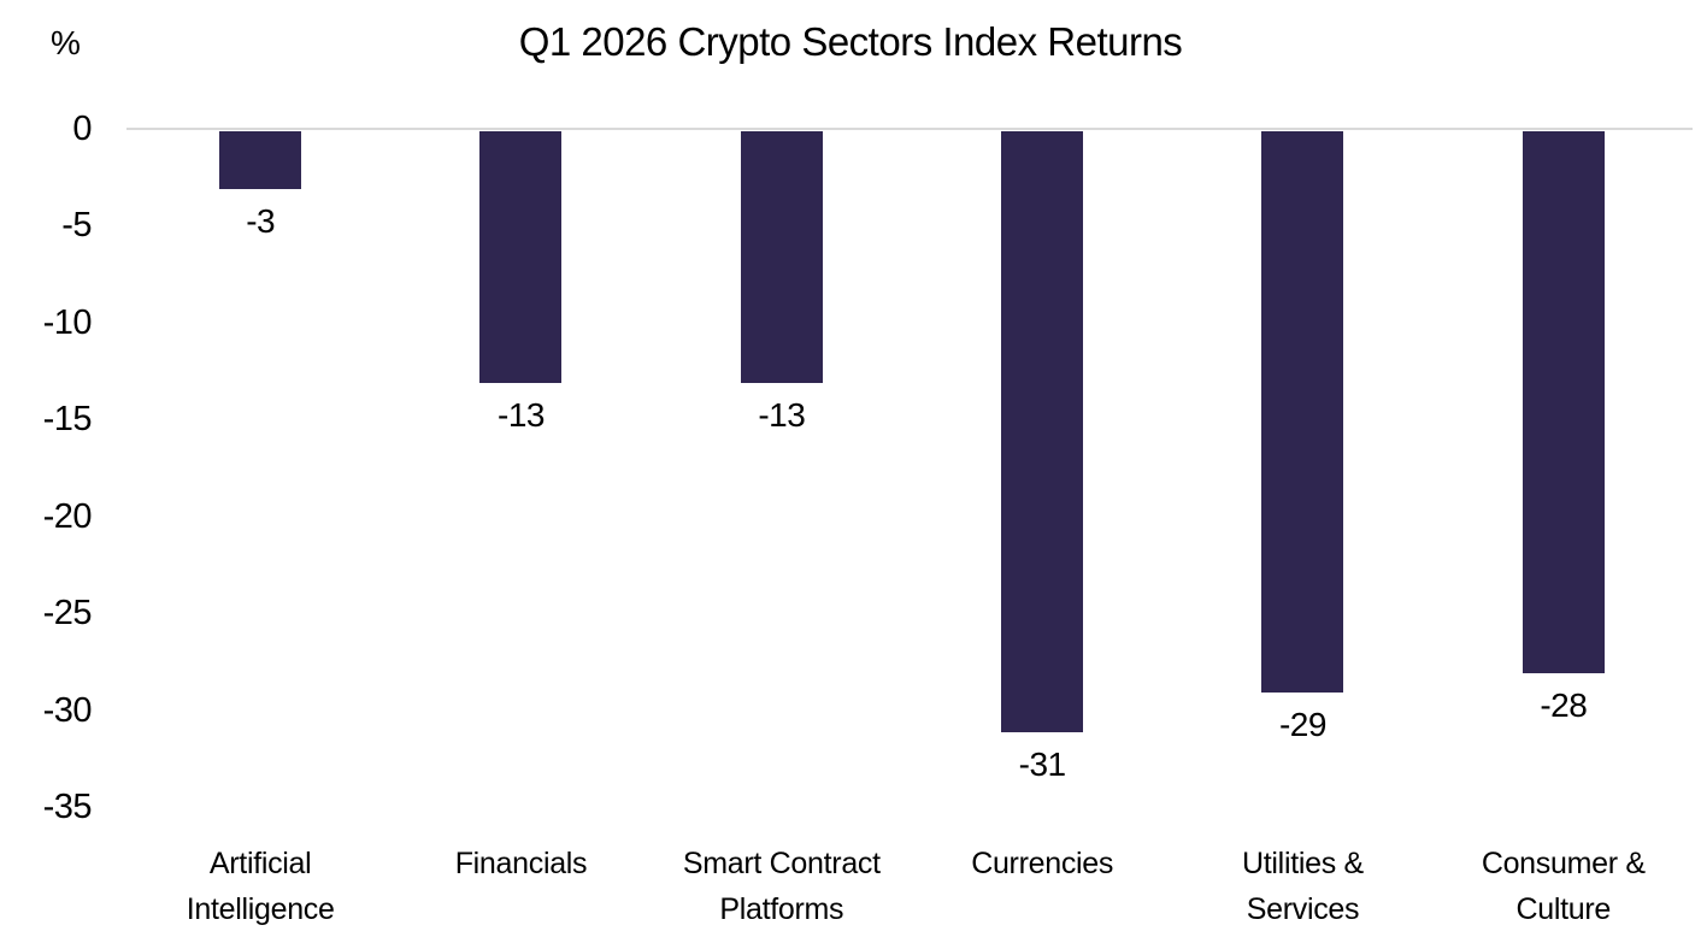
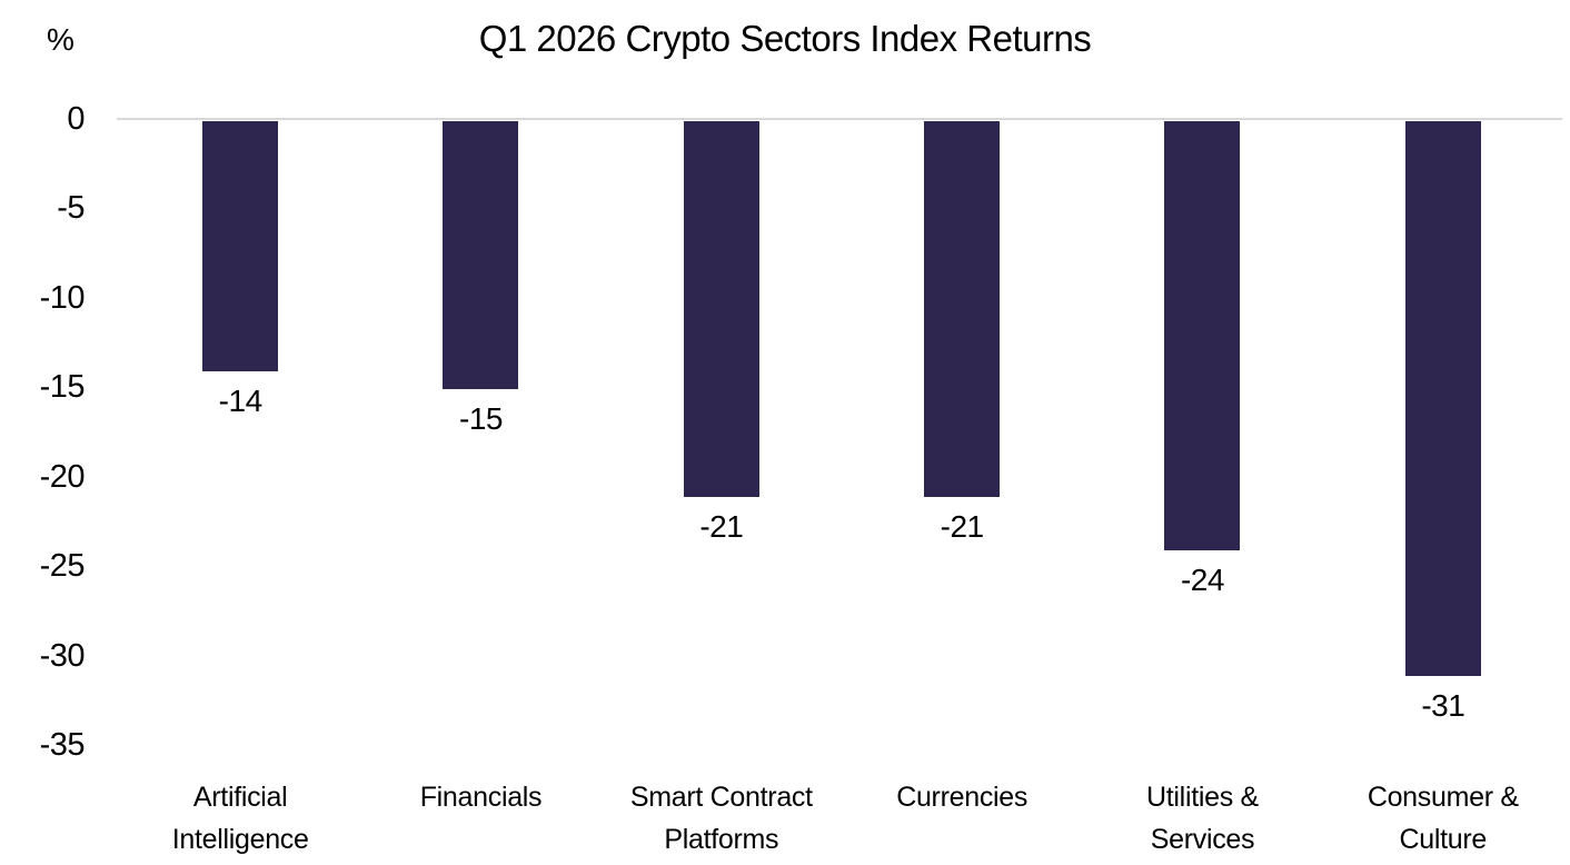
Artificial Intelligence: -3 -> -14
Financials: -13 -> -15
Smart Contract Platforms: -13 -> -21
Currencies: -31 -> -21
Utilities & Services: -29 -> -24
Consumer & Culture: -28 -> -31
